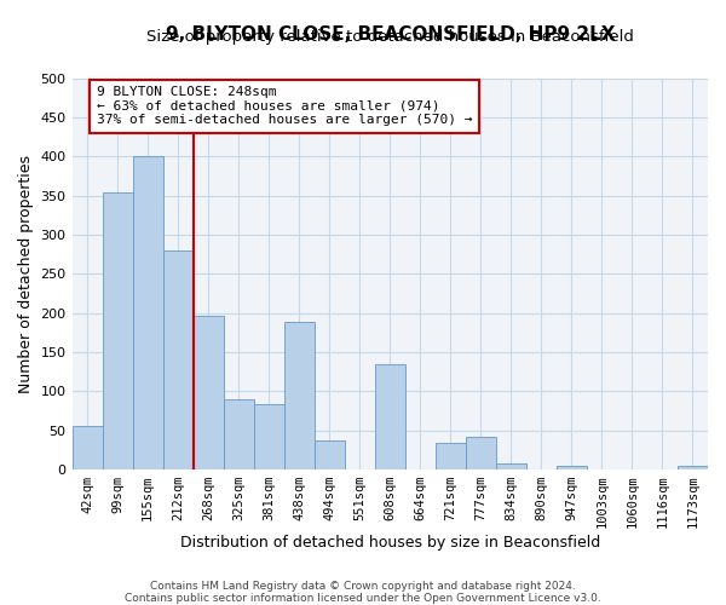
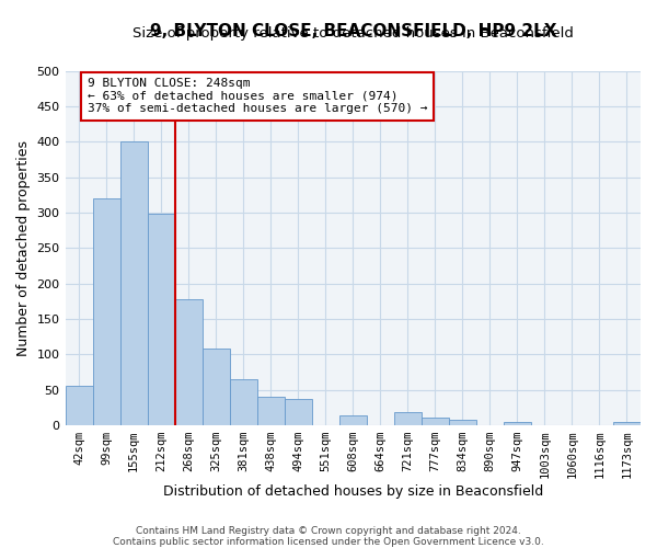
99sqm: 354 -> 320
212sqm: 280 -> 298
268sqm: 196 -> 178
325sqm: 90 -> 108
381sqm: 84 -> 65
438sqm: 188 -> 40
608sqm: 134 -> 13
721sqm: 34 -> 18
777sqm: 42 -> 10
